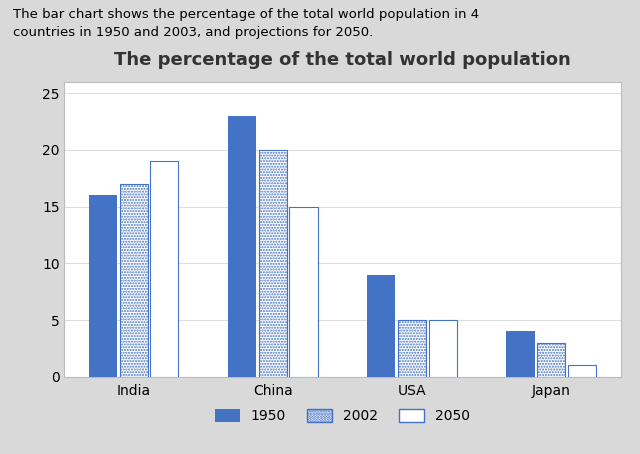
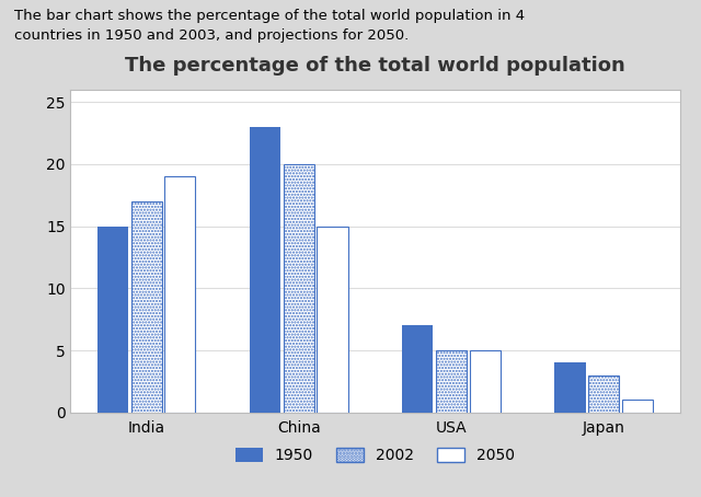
1950/India: 16 -> 15
1950/USA: 9 -> 7
